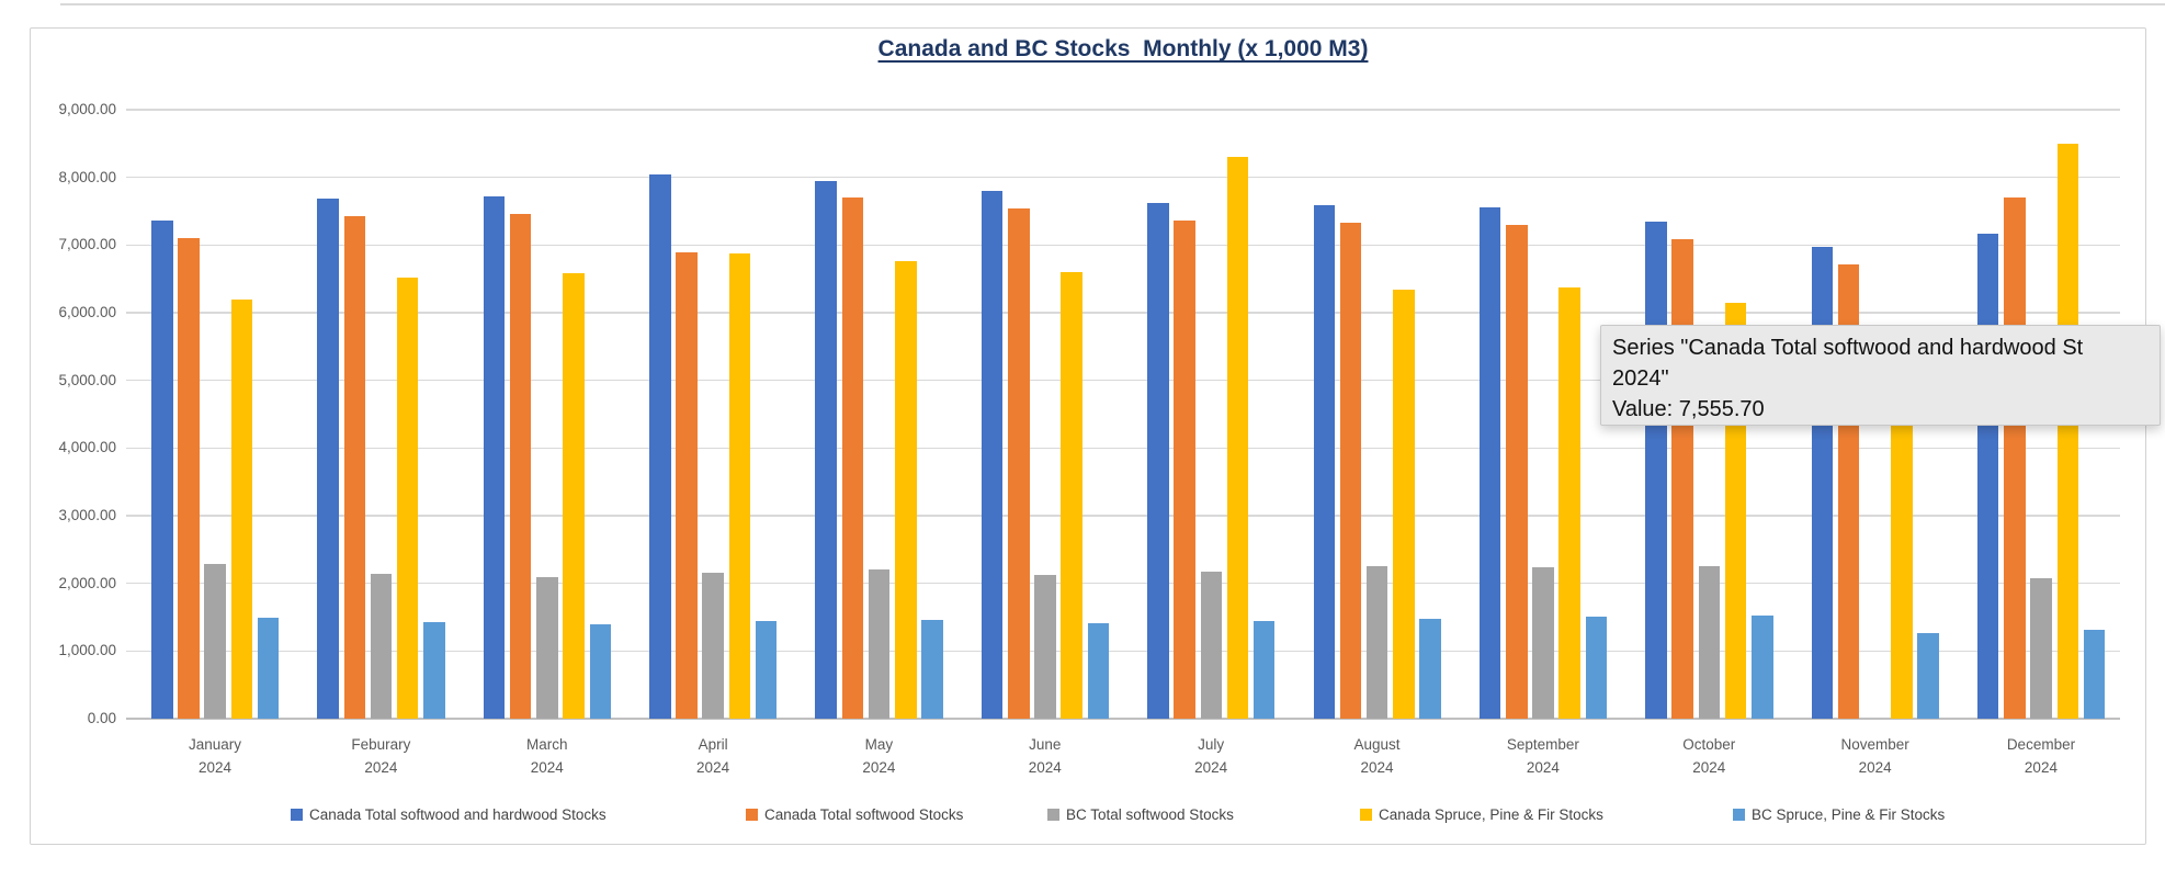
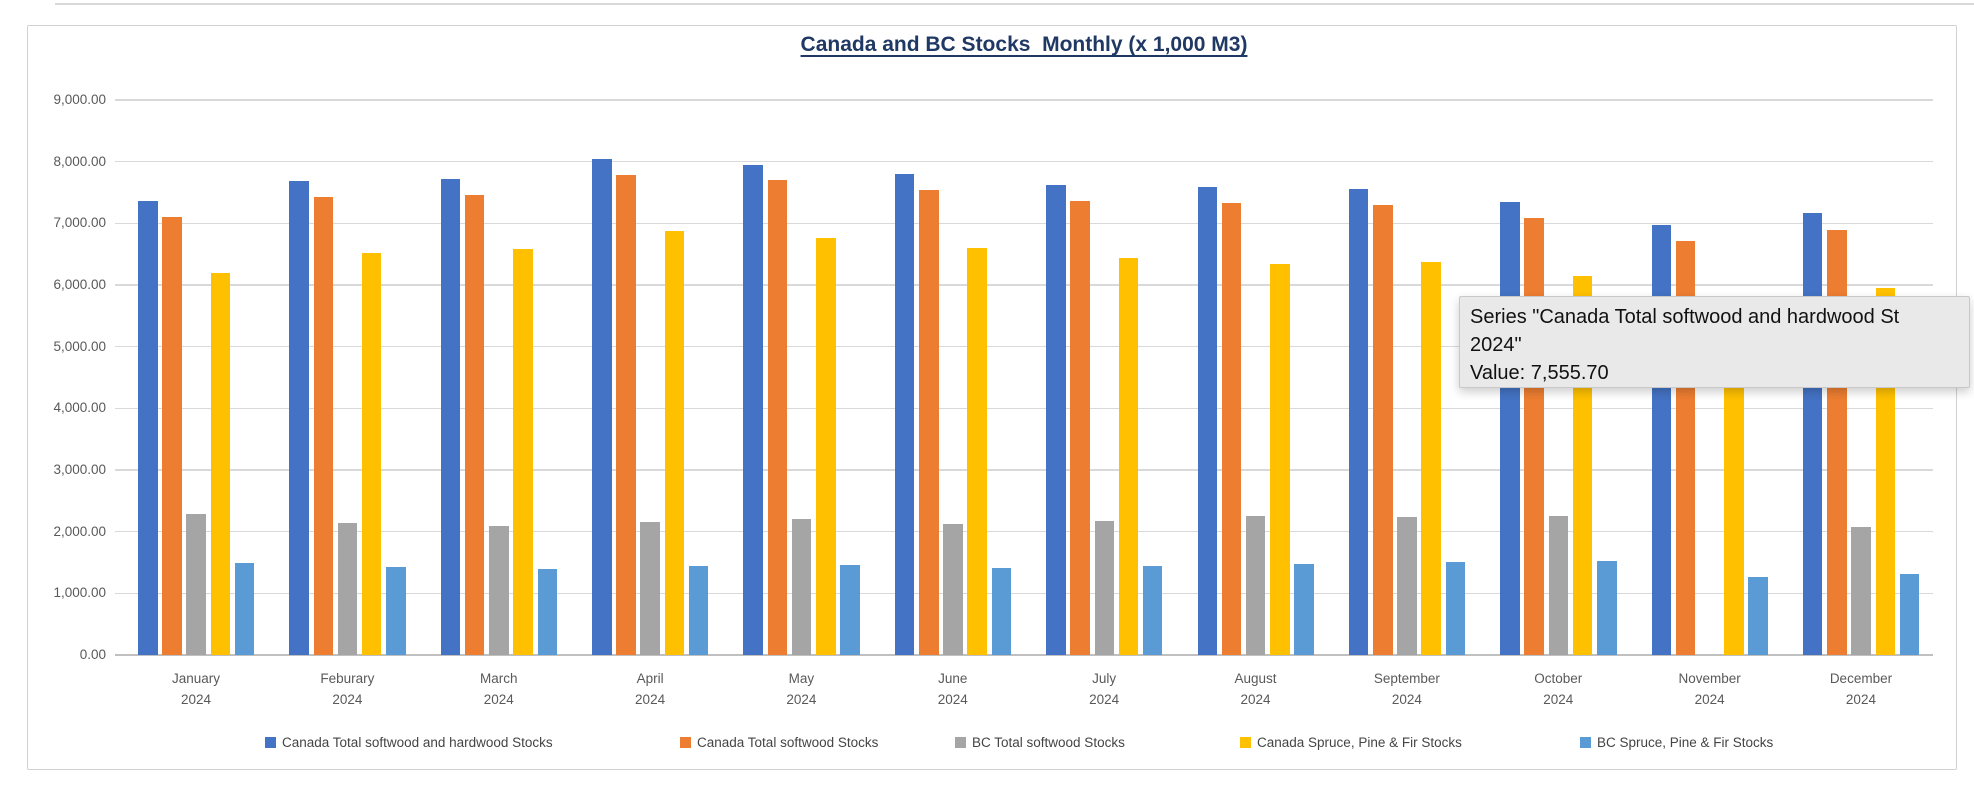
Canada Total softwood Stocks/April: 6900 -> 7800
Canada Spruce, Pine & Fir Stocks/July: 8300 -> 6400
Canada Total softwood Stocks/December: 7700 -> 6900
Canada Spruce, Pine & Fir Stocks/December: 8500 -> 6000
